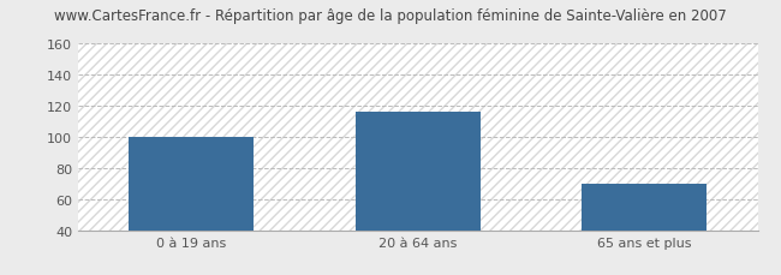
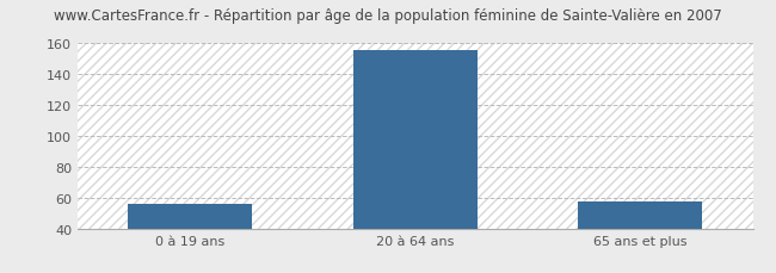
0 à 19 ans: 100 -> 56
20 à 64 ans: 116 -> 155
65 ans et plus: 70 -> 58
